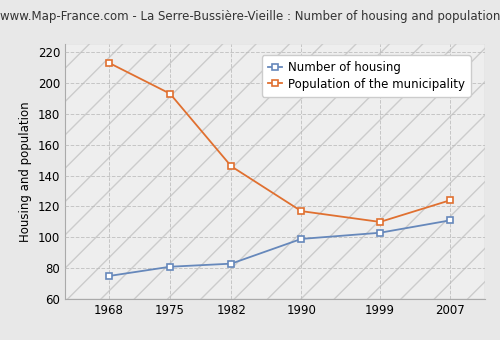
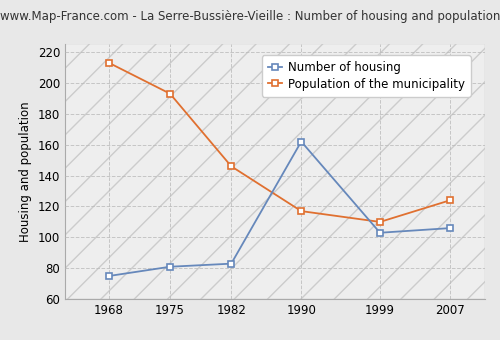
Number of housing/1990: 99 -> 162
Number of housing/2007: 111 -> 106
